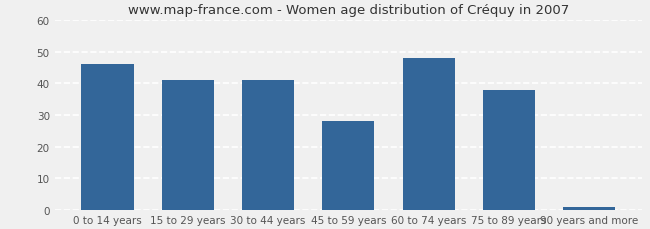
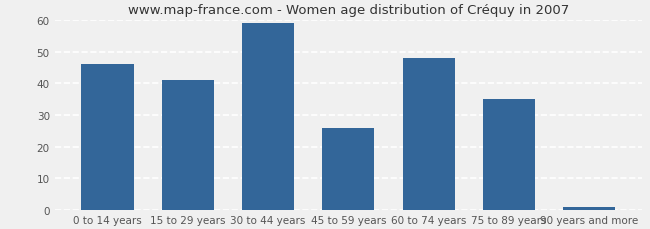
30 to 44 years: 41 -> 59
45 to 59 years: 28 -> 26
75 to 89 years: 38 -> 35
